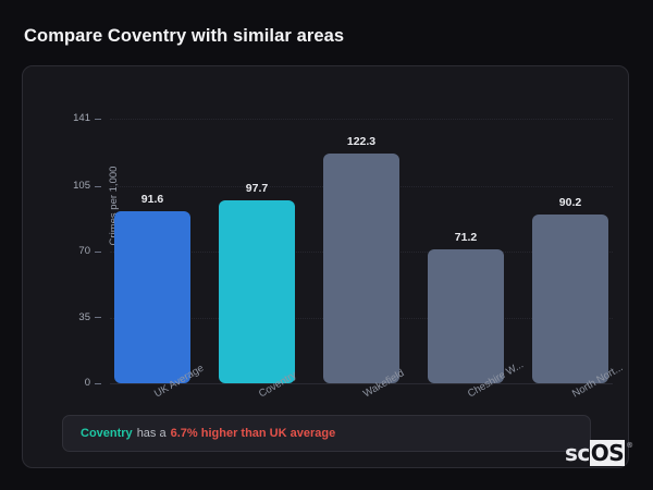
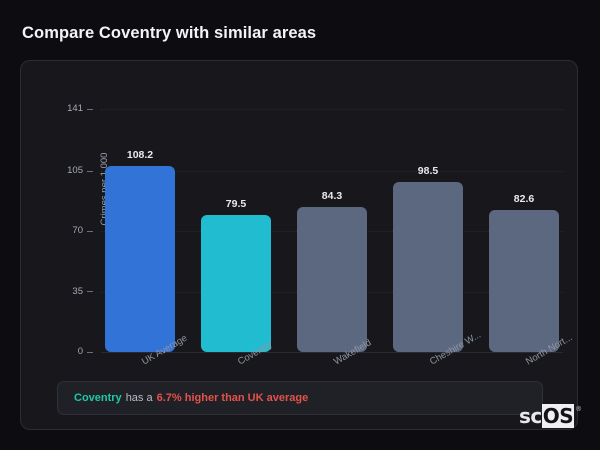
UK Average: 91.6 -> 108.2
Coventry: 97.7 -> 79.5
Wakefield: 122.3 -> 84.3
Cheshire W...: 71.2 -> 98.5
North Nort...: 90.2 -> 82.6
